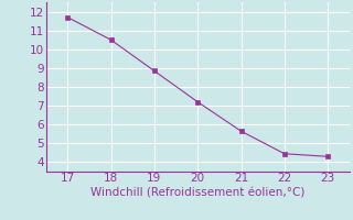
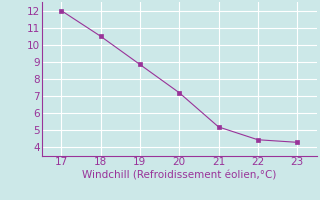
17: 11.7 -> 12.0
21: 5.7 -> 5.2
